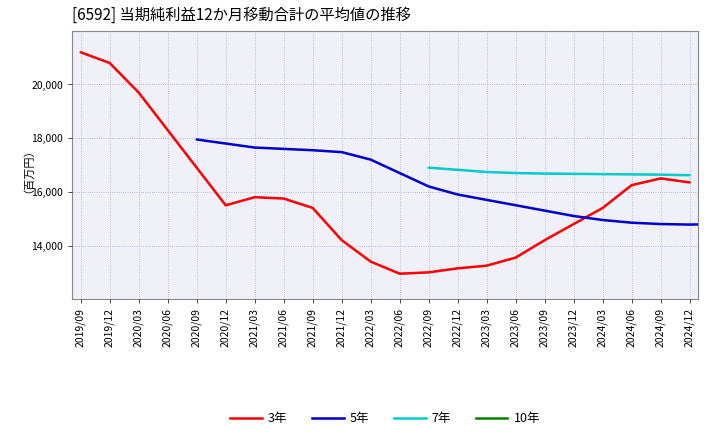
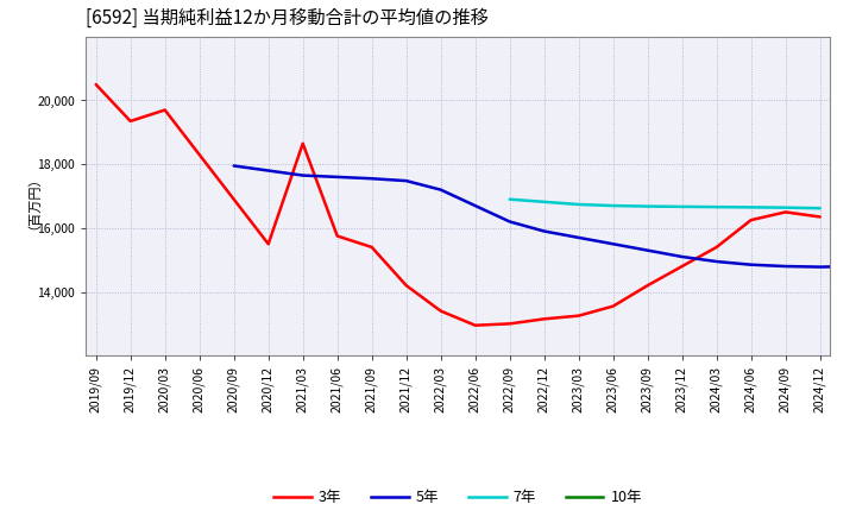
3年/2019/09: 21,200 -> 20,500
3年/2019/12: 20,800 -> 19,350
3年/2021/03: 15,800 -> 18,650
